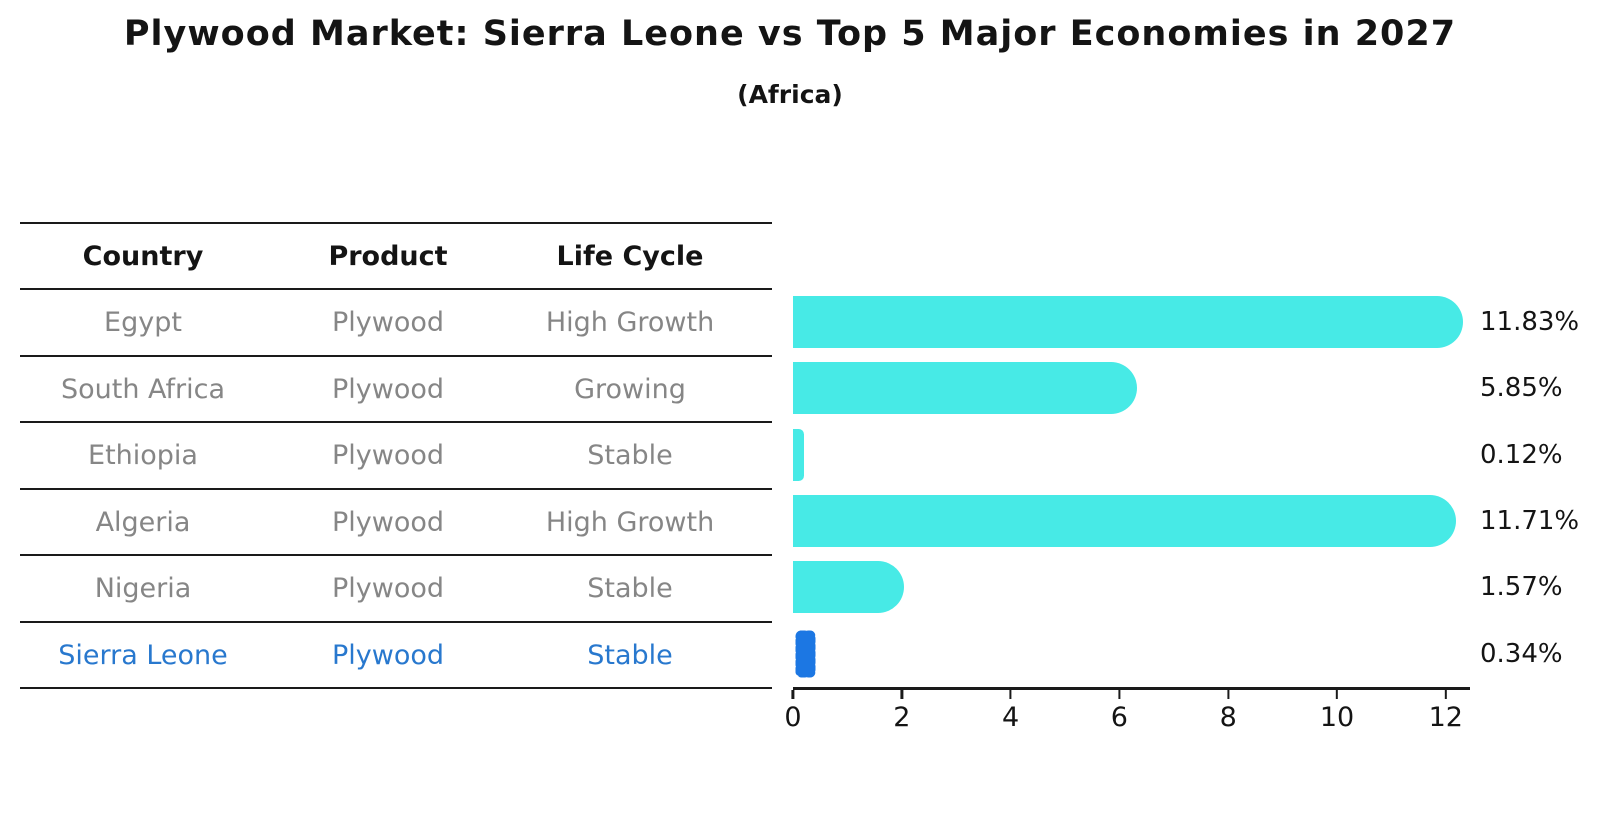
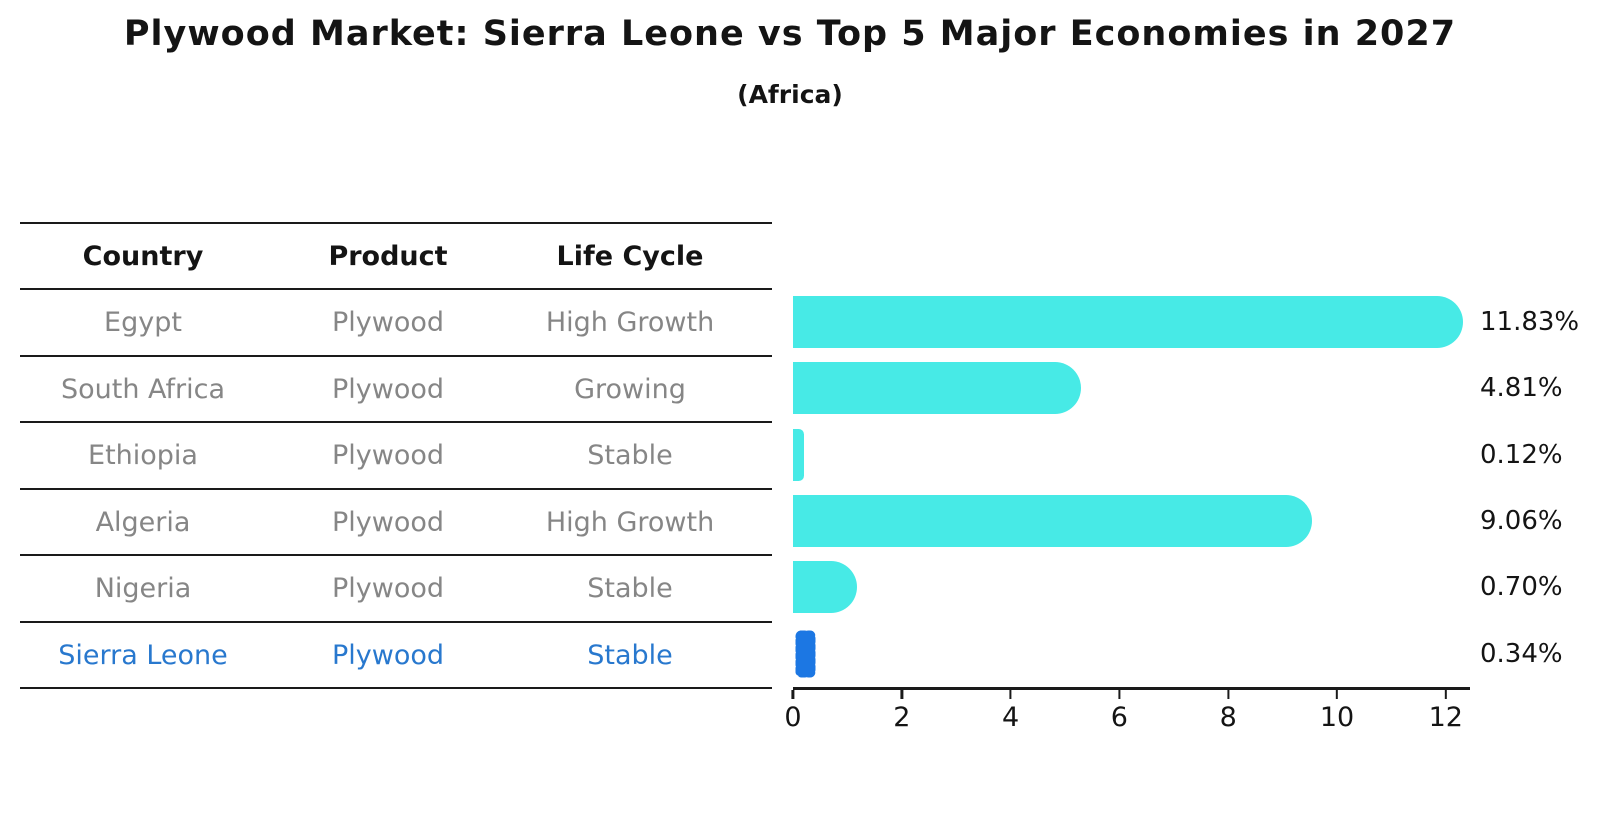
South Africa: 5.85% -> 4.81%
Algeria: 11.71% -> 9.06%
Nigeria: 1.57% -> 0.70%
